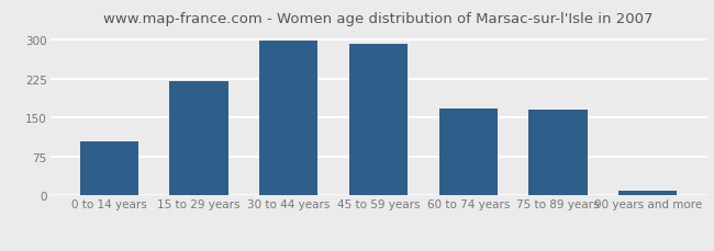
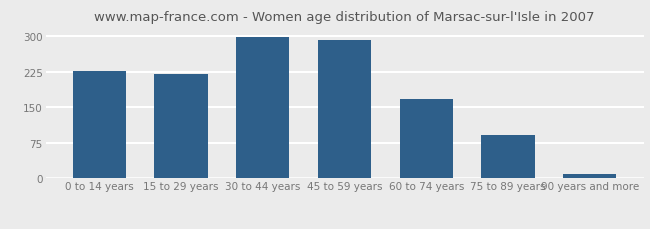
0 to 14 years: 105 -> 227
75 to 89 years: 165 -> 92
